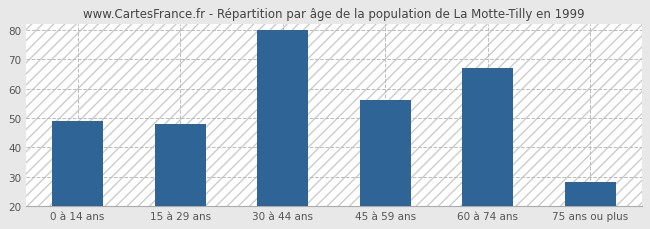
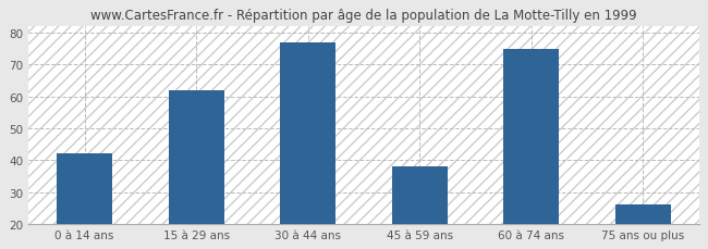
0 à 14 ans: 49 -> 42
15 à 29 ans: 48 -> 62
30 à 44 ans: 80 -> 77
45 à 59 ans: 56 -> 38
60 à 74 ans: 67 -> 75
75 ans ou plus: 28 -> 26
